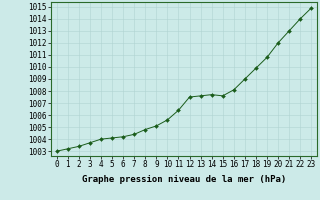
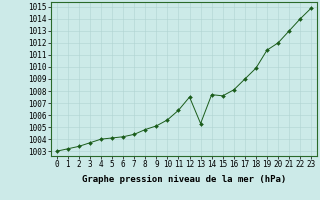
13: 1007.6 -> 1005.3
19: 1010.8 -> 1011.4
